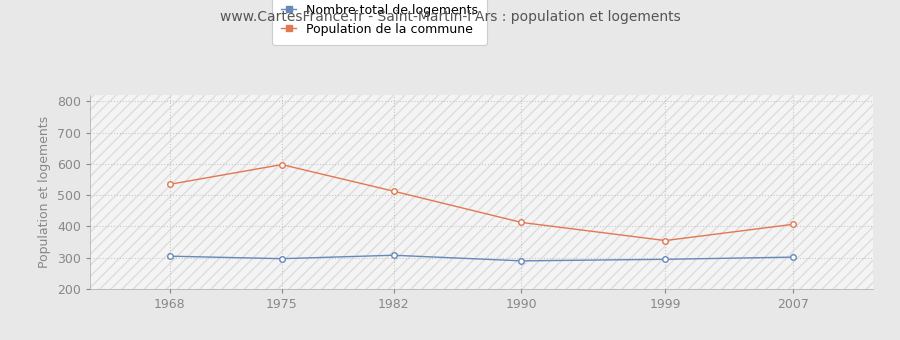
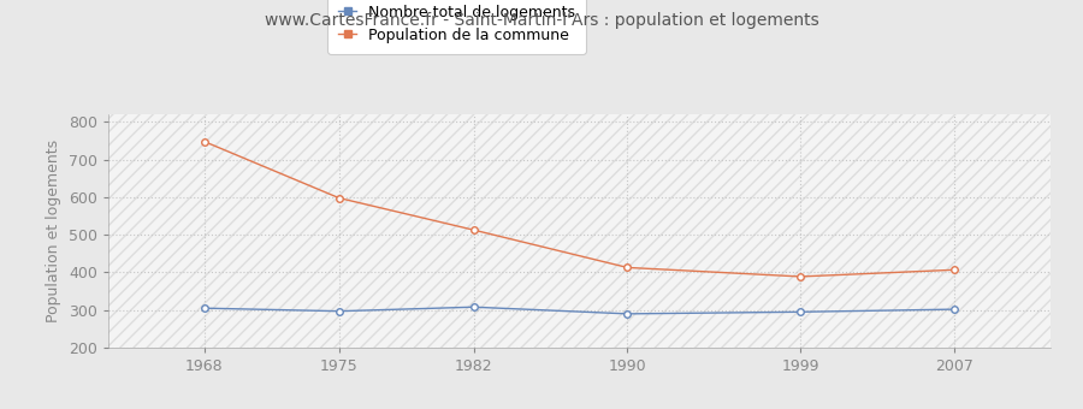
Population de la commune/1968: 535 -> 748
Population de la commune/1999: 355 -> 389
